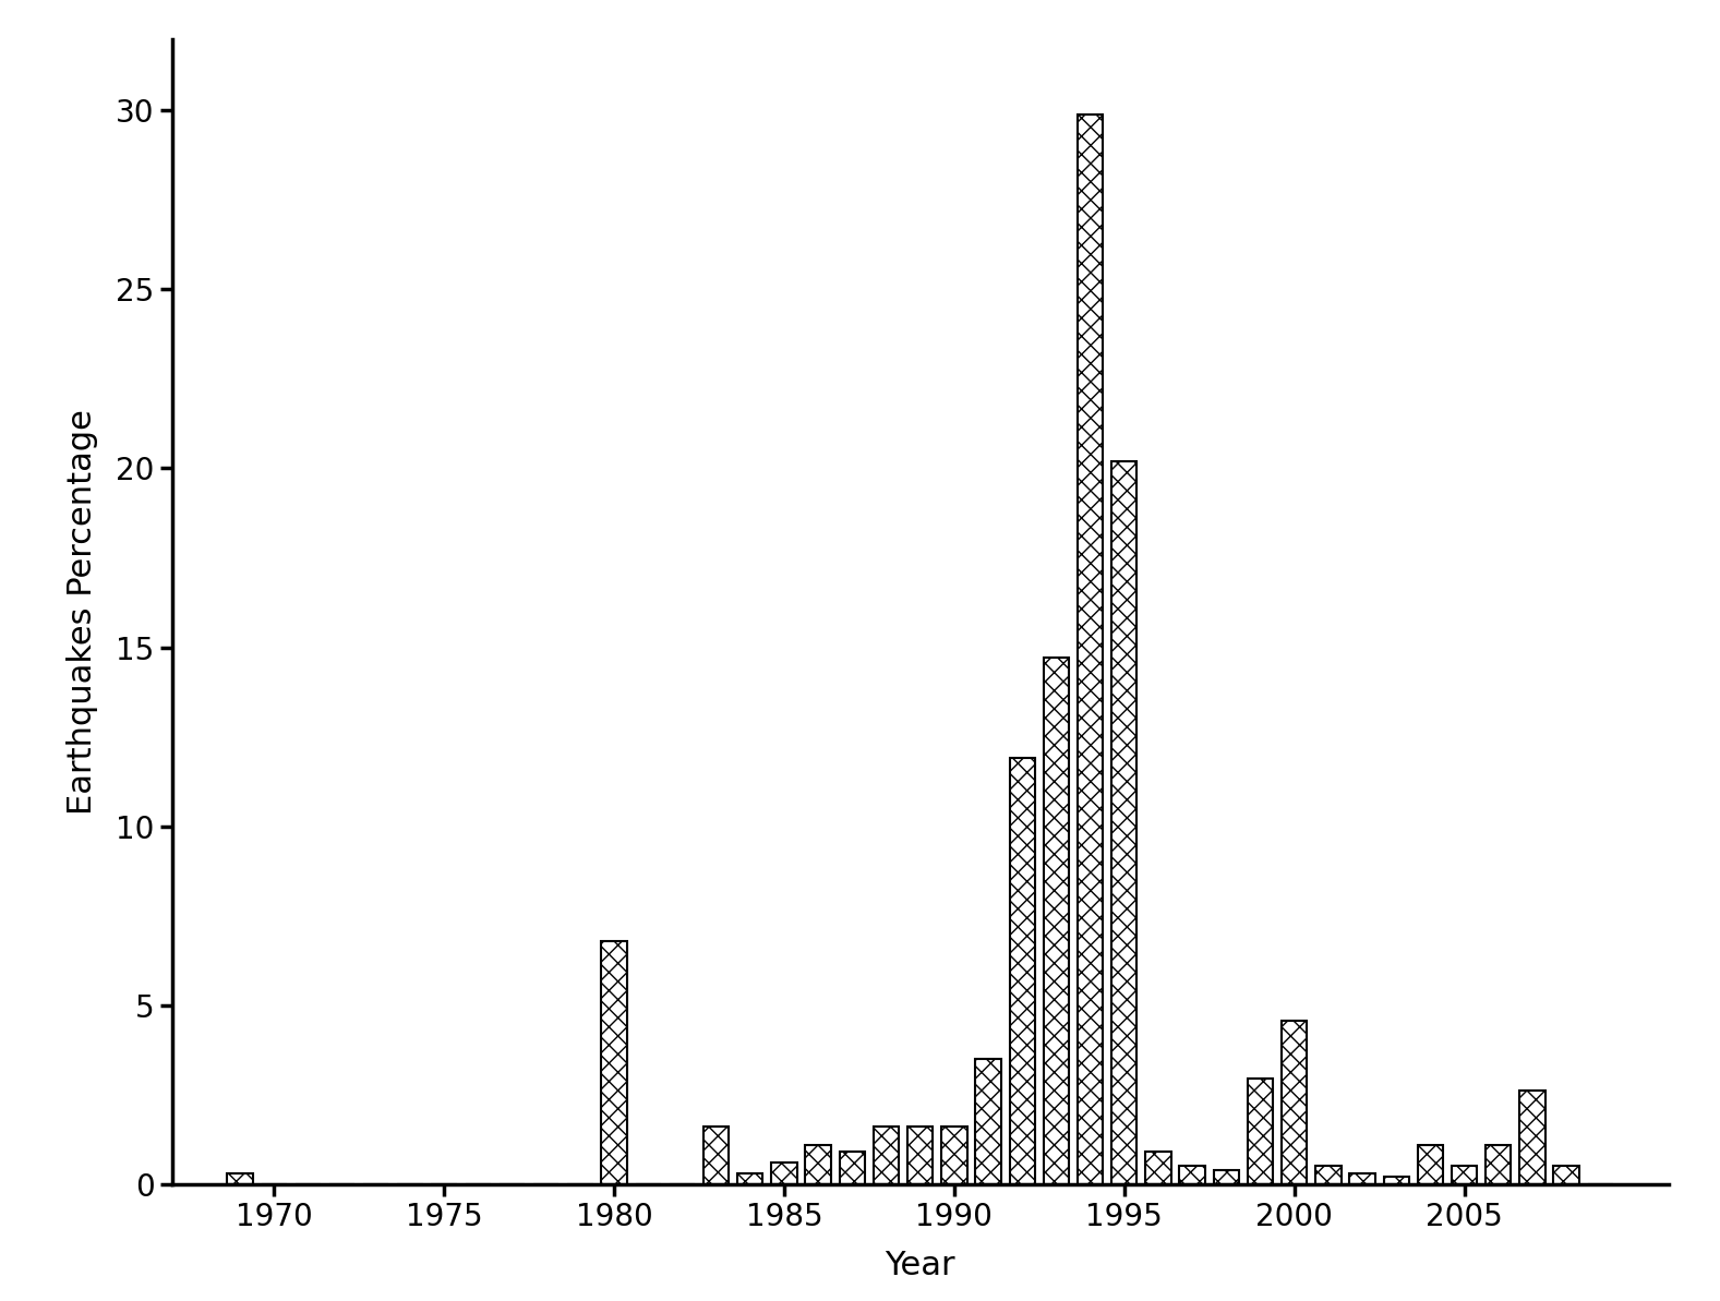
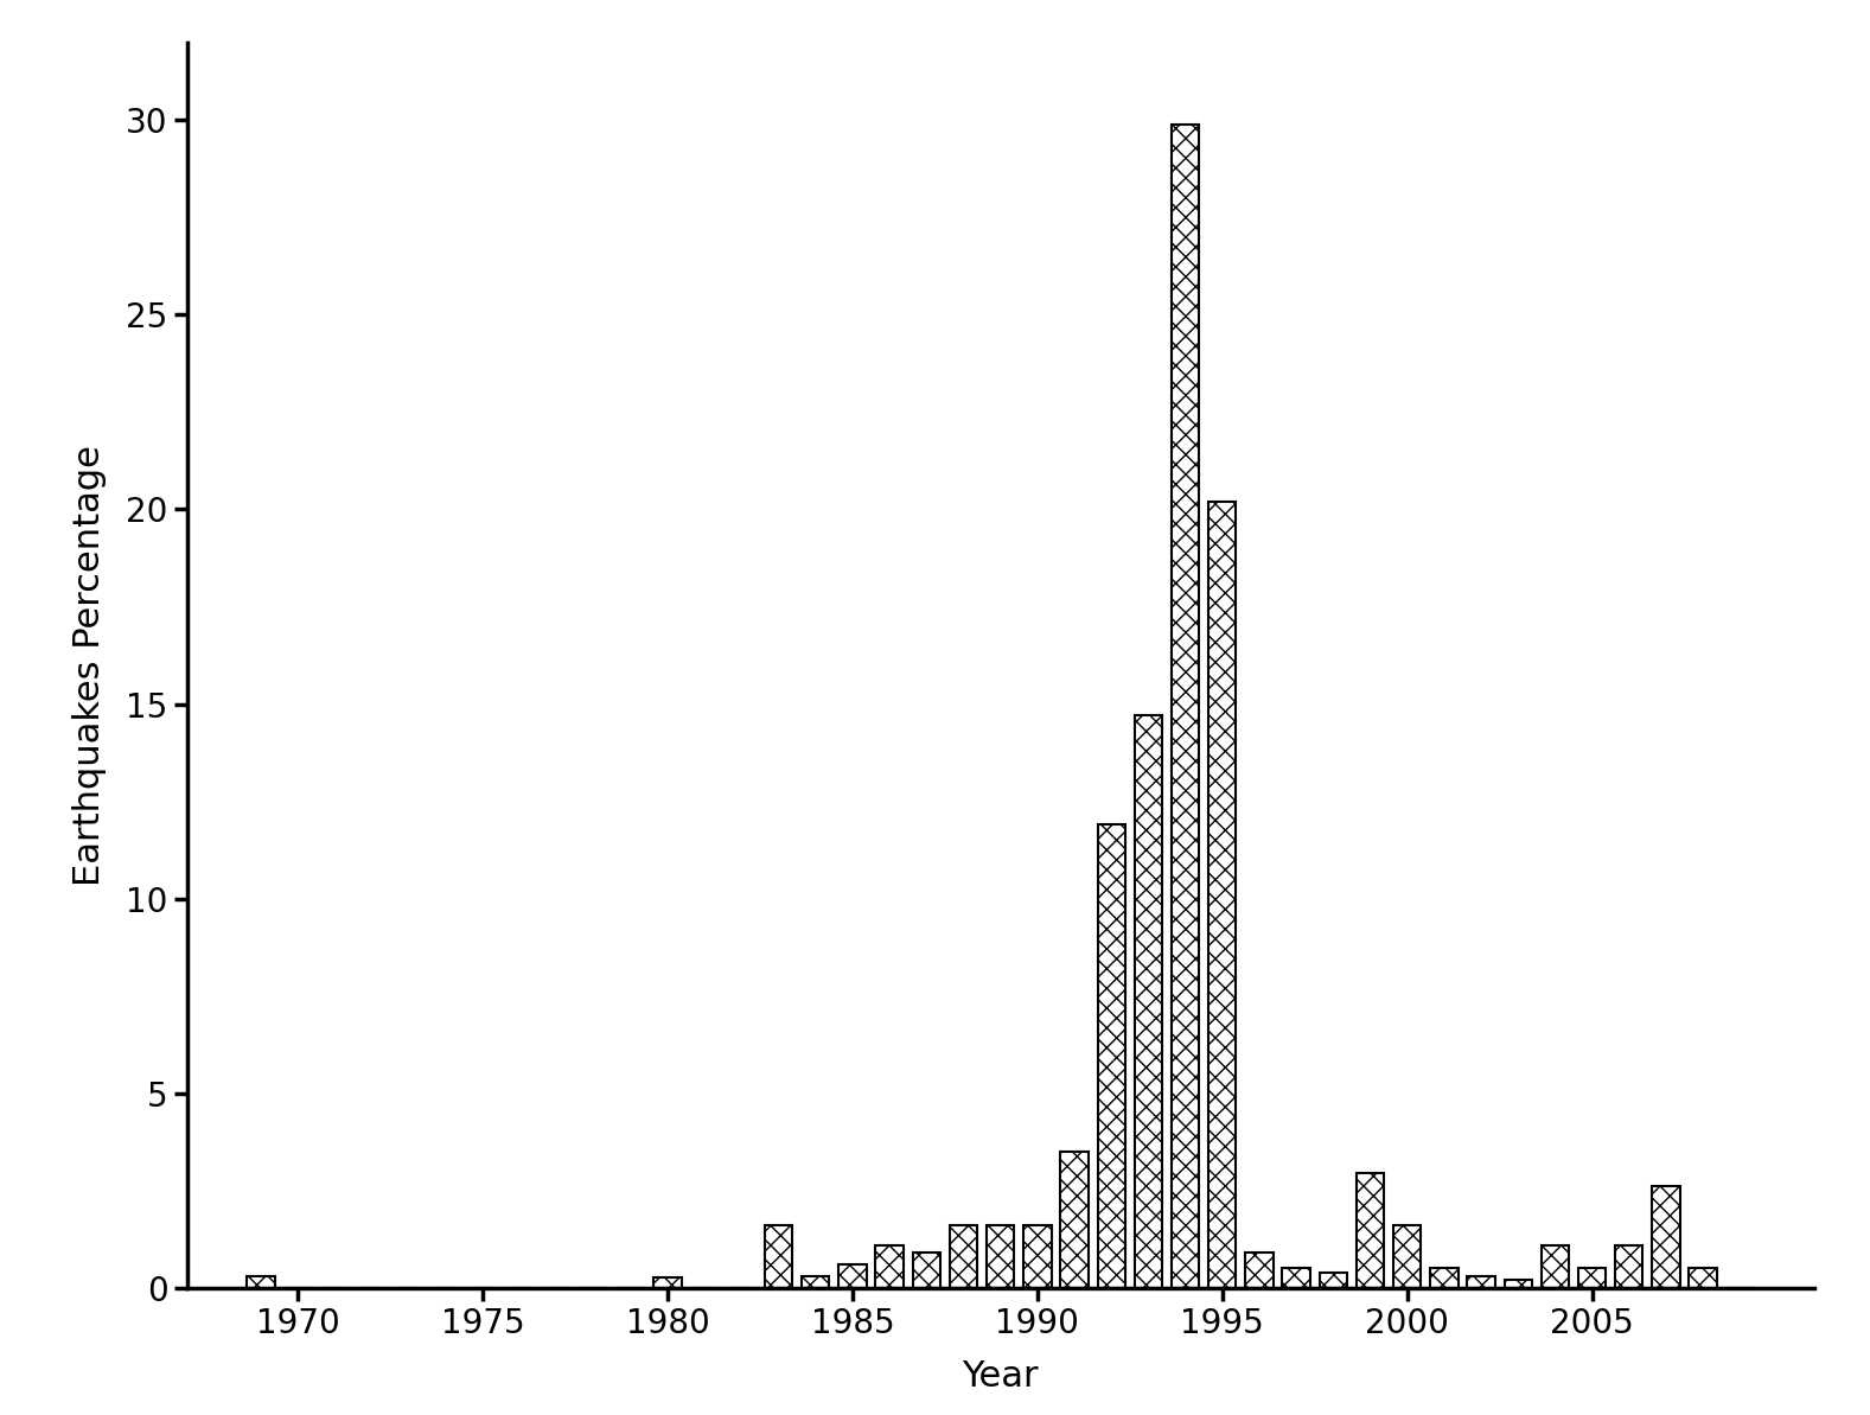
1980: 6.80 -> 0.25
2000: 4.55 -> 1.60
